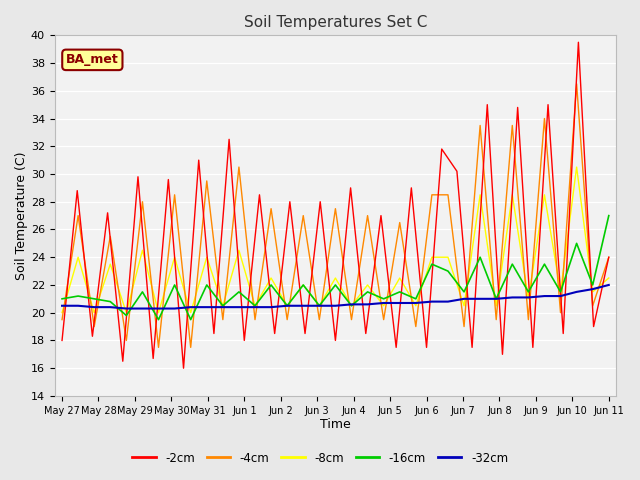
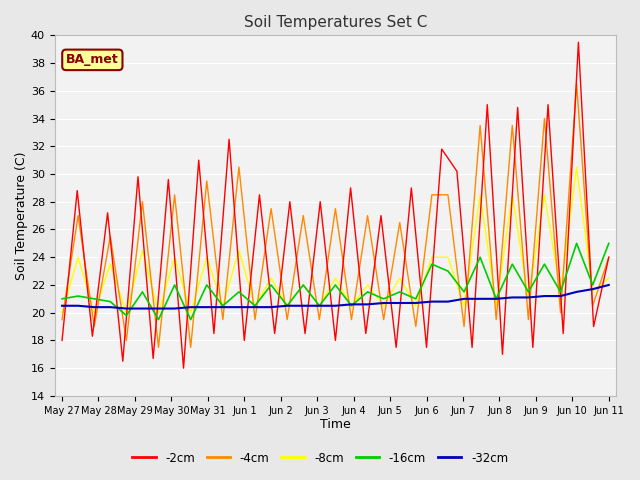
-16cm/Jun 11: 27.0 -> 25.0
